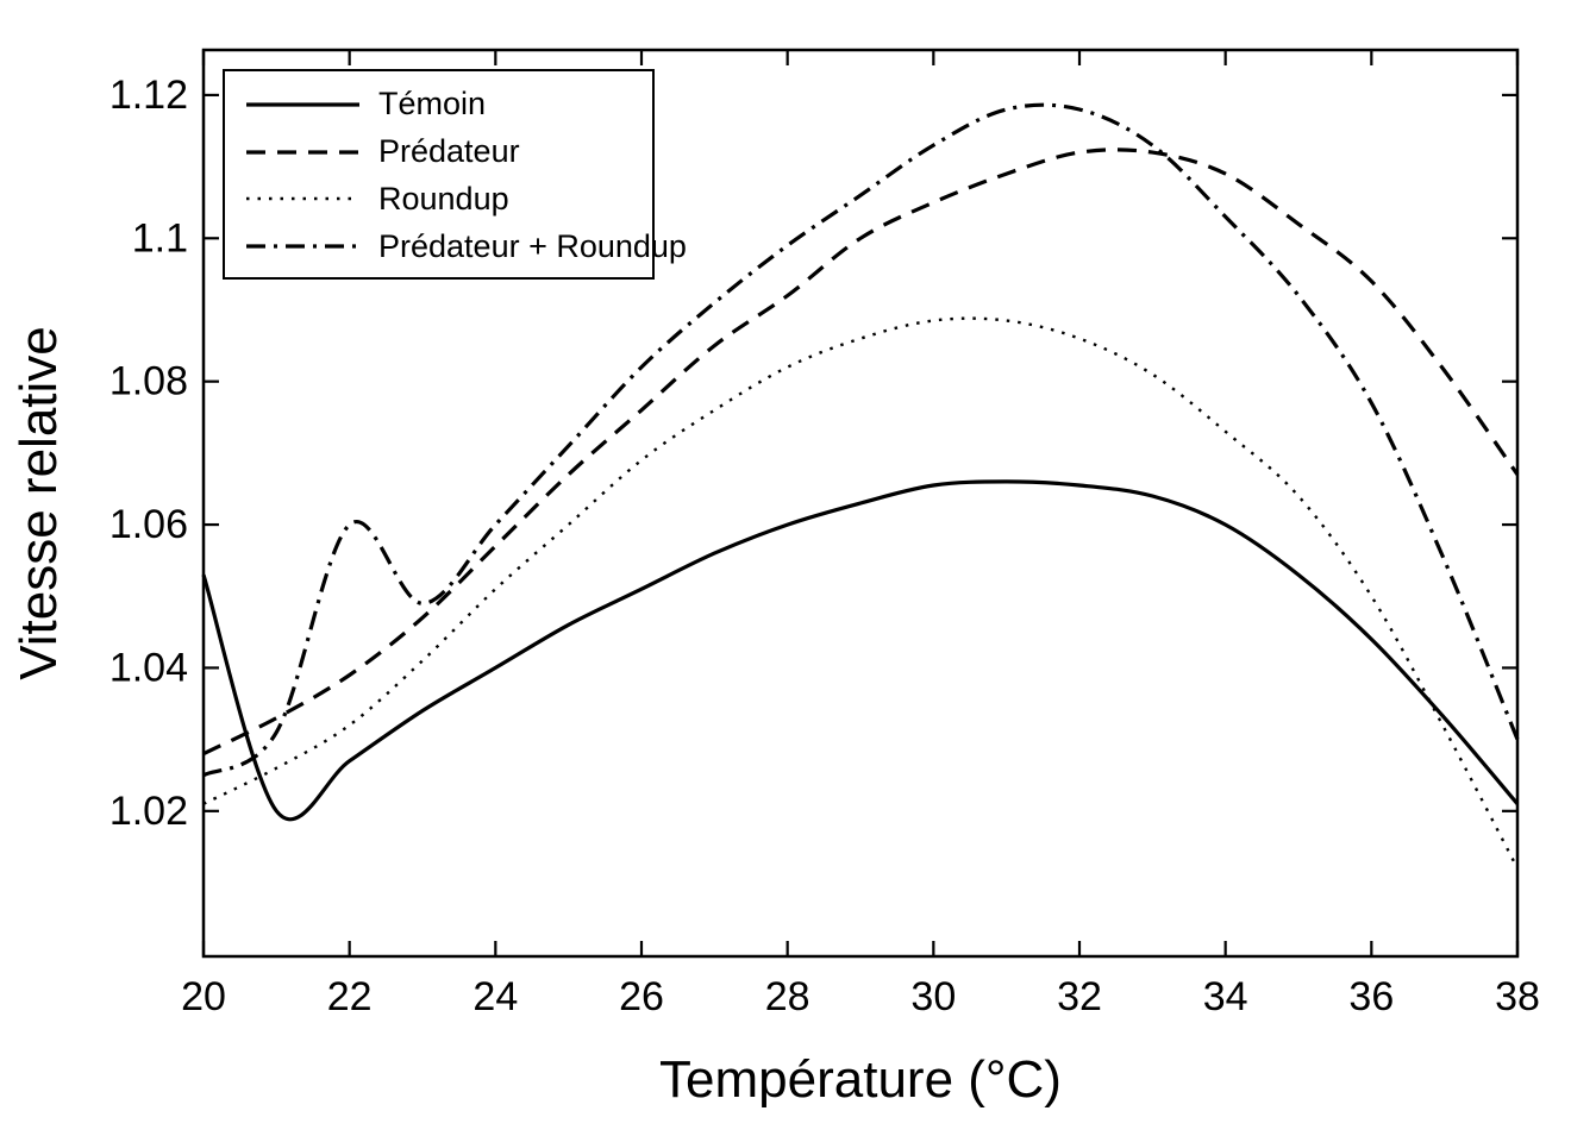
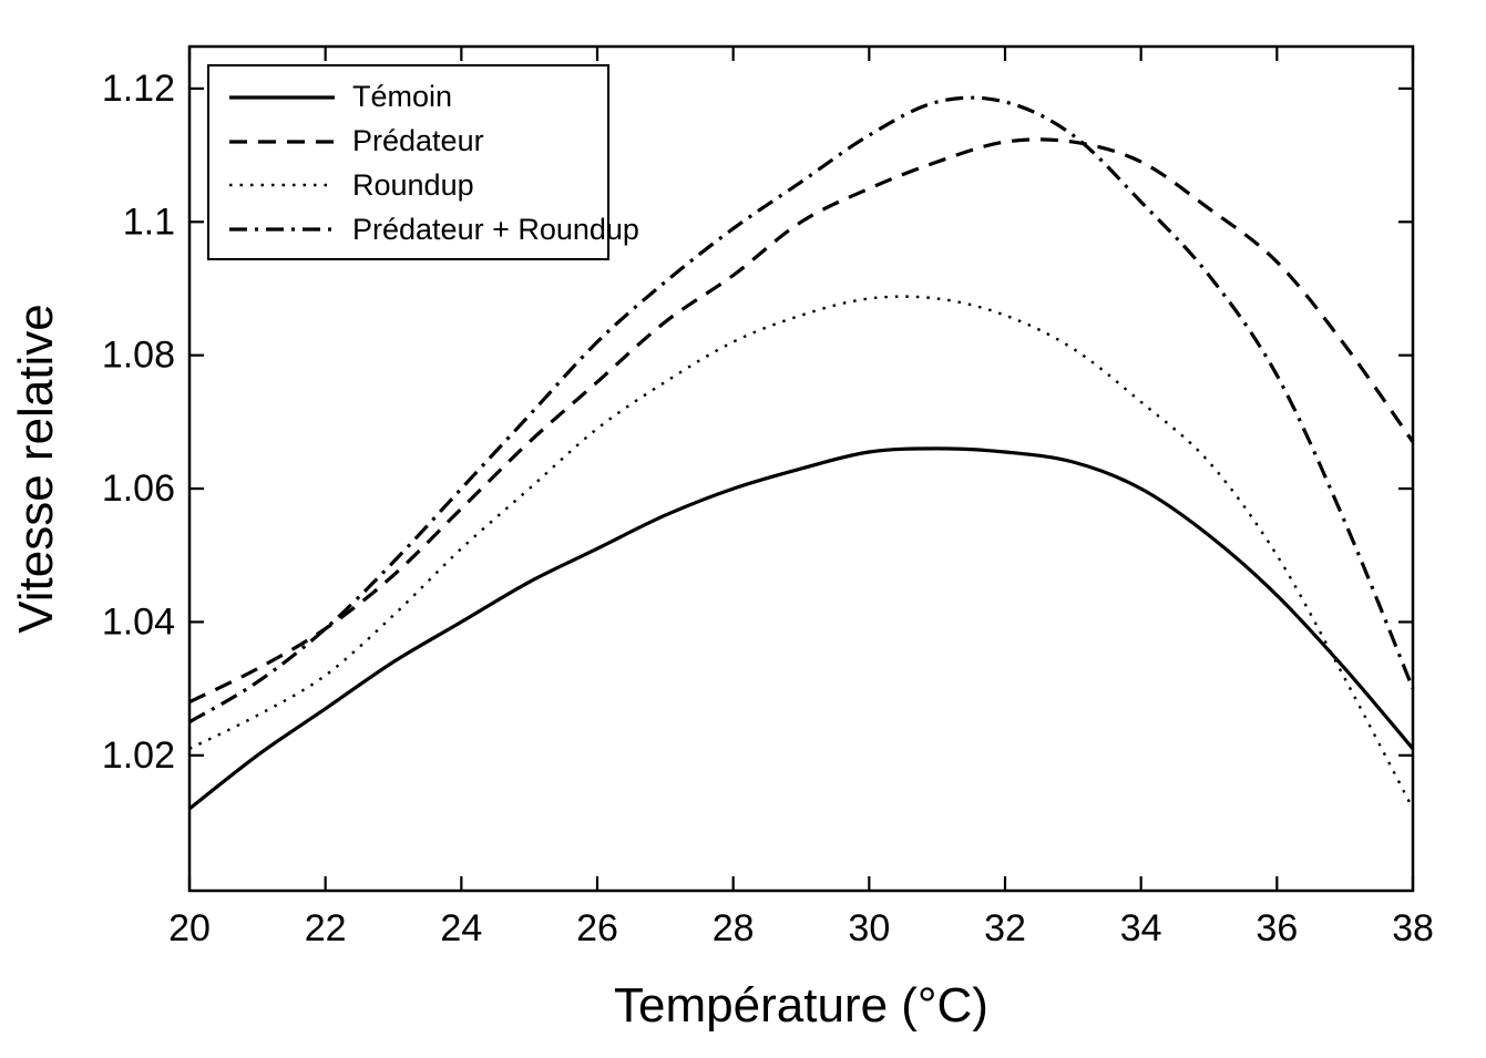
Témoin/20: 1.053 -> 1.012
Prédateur + Roundup/22: 1.060 -> 1.039
